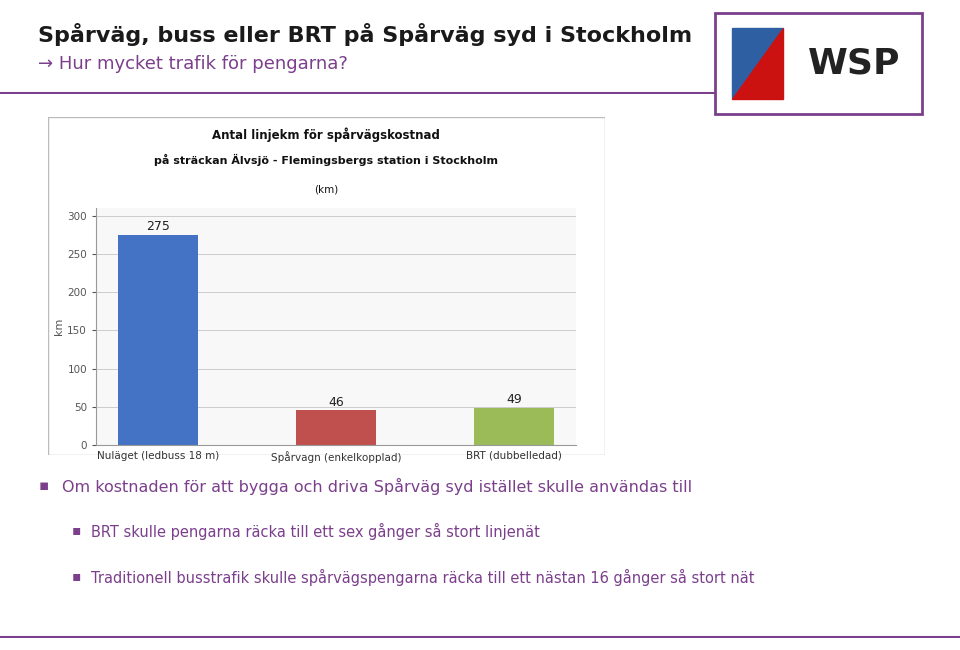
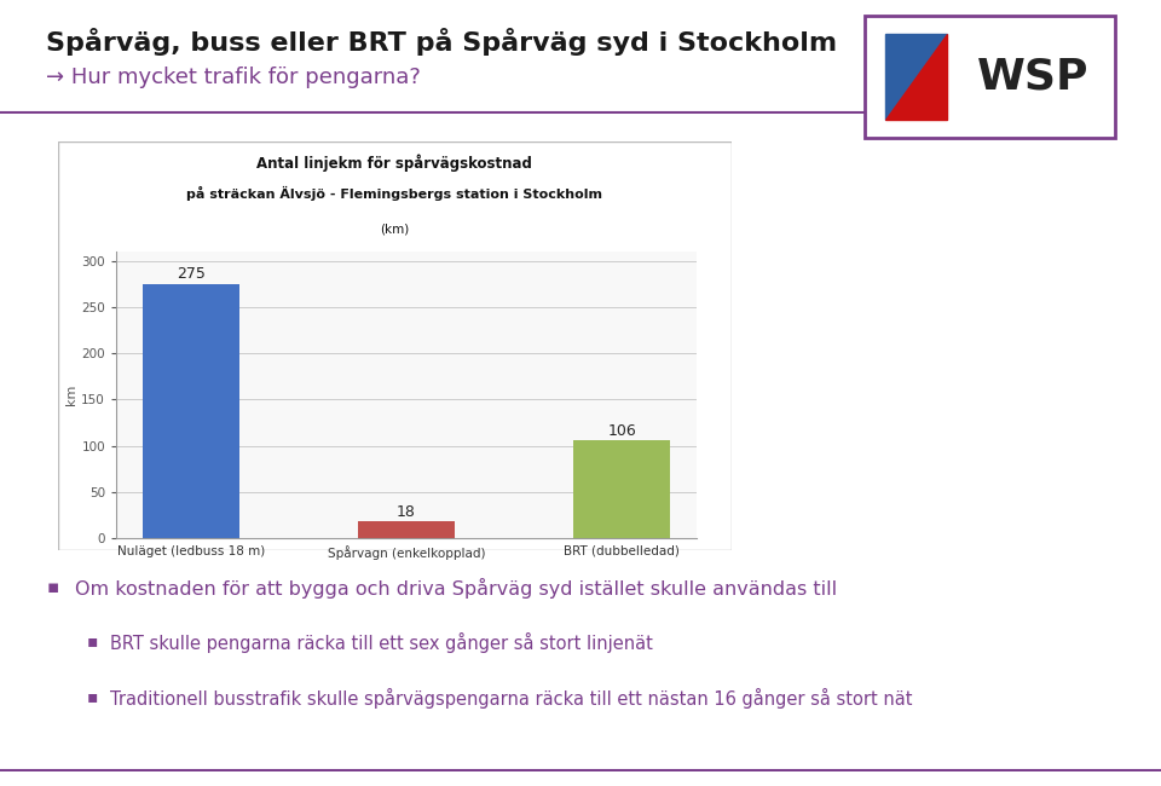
Spårvagn (enkelkopplad): 46 -> 18
BRT (dubbelledad): 49 -> 106
